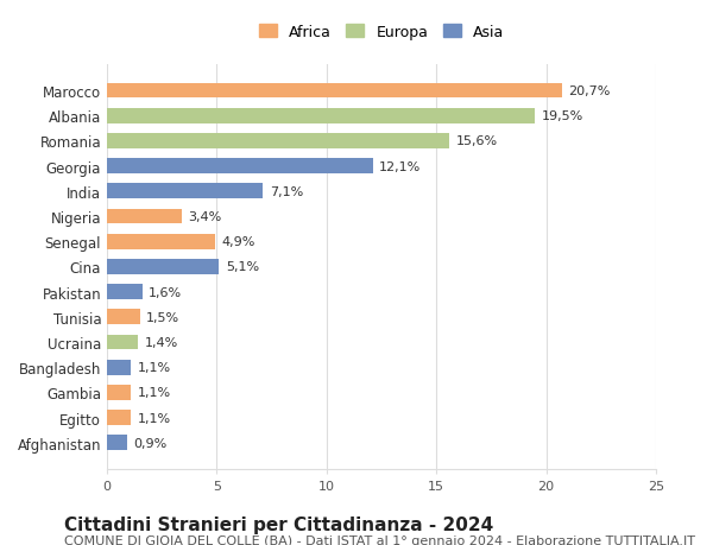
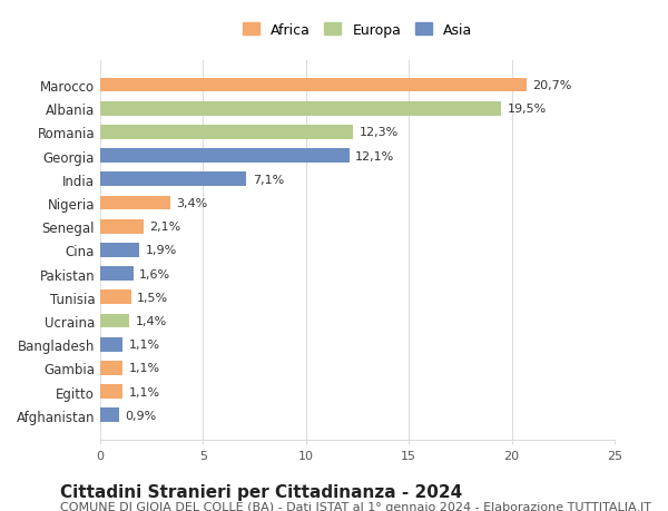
Romania: 15,6% -> 12,3%
Senegal: 4,9% -> 2,1%
Cina: 5,1% -> 1,9%
